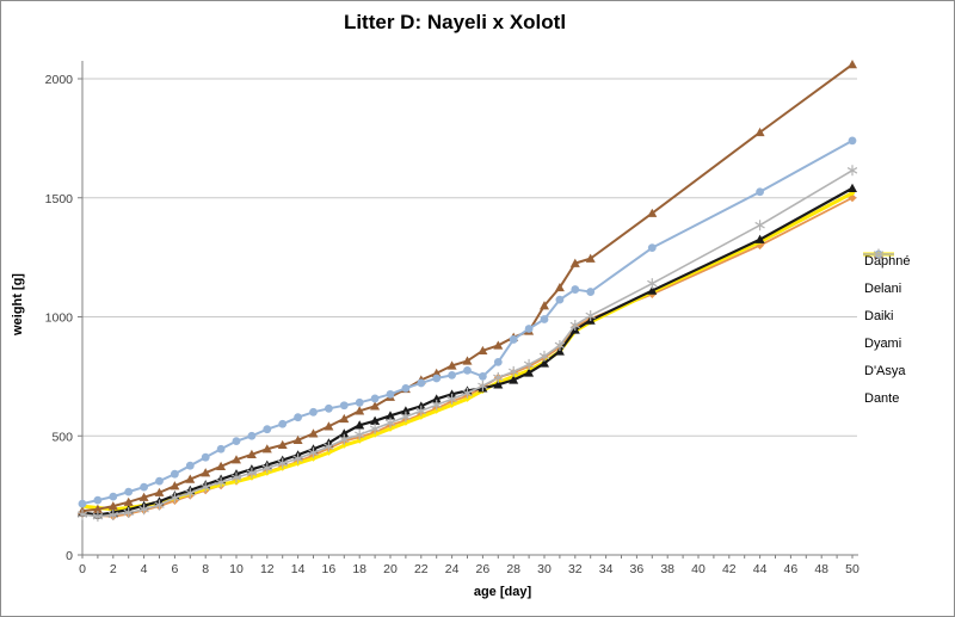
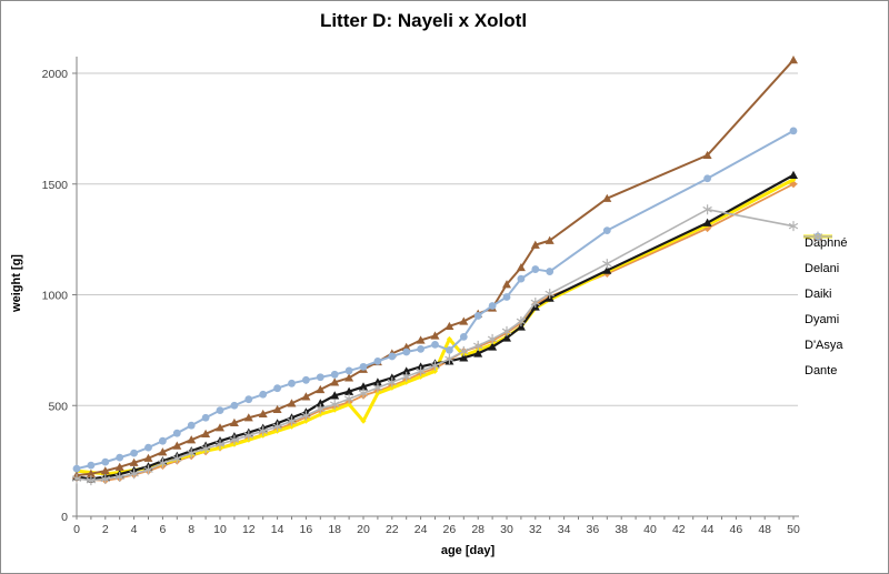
D'Asya/20: 530 -> 430
D'Asya/26: 690 -> 800
Daiki/44: 1780 -> 1630
Dante/50: 1620 -> 1310
